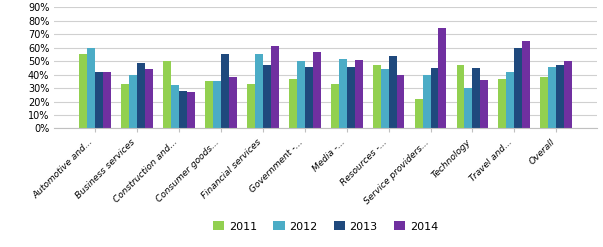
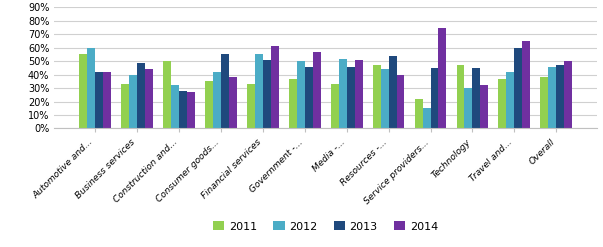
2012/Consumer goods...: 35% -> 42%
2013/Financial services: 47% -> 51%
2012/Service providers...: 40% -> 15%
2014/Technology: 36% -> 32%
